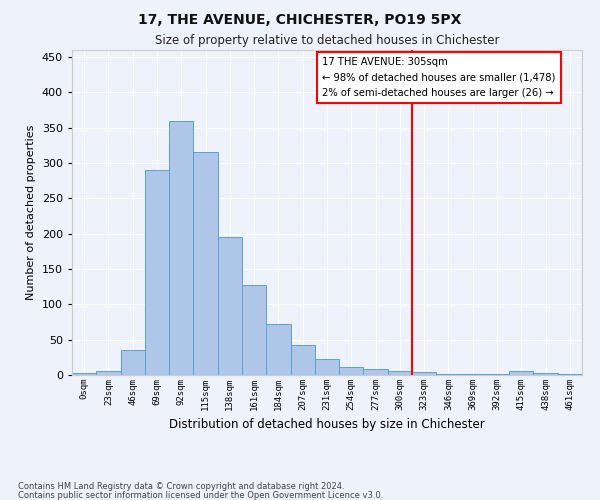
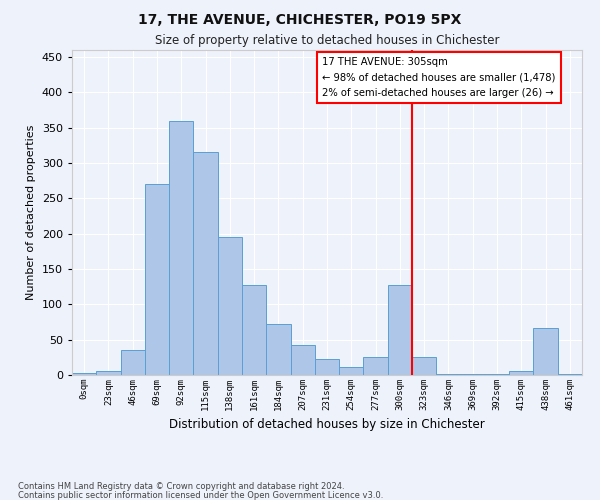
69sqm: 290 -> 270
277sqm: 9 -> 26
300sqm: 5 -> 128
323sqm: 4 -> 26
438sqm: 3 -> 66
